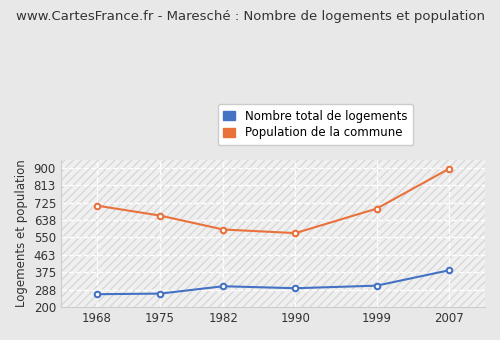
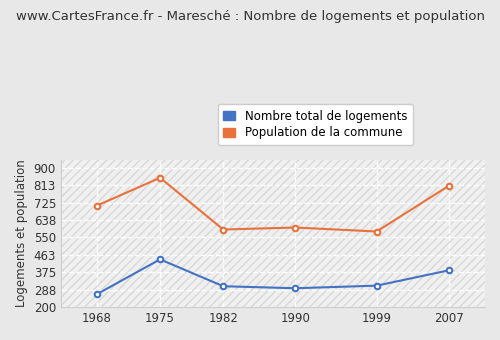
Nombre total de logements/1975: 270 -> 440
Population de la commune/1975: 660 -> 850
Population de la commune/1990: 570 -> 600
Population de la commune/1999: 700 -> 580
Population de la commune/2007: 900 -> 810
